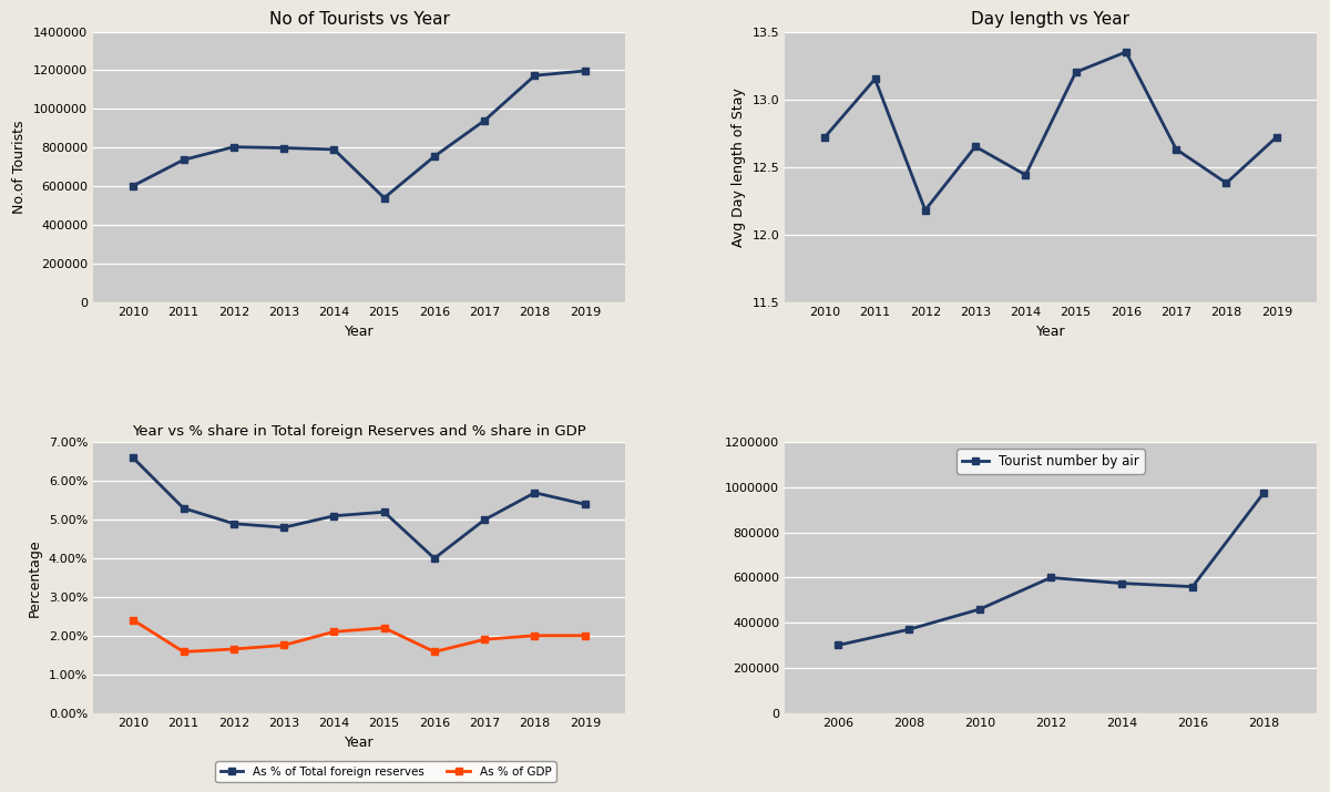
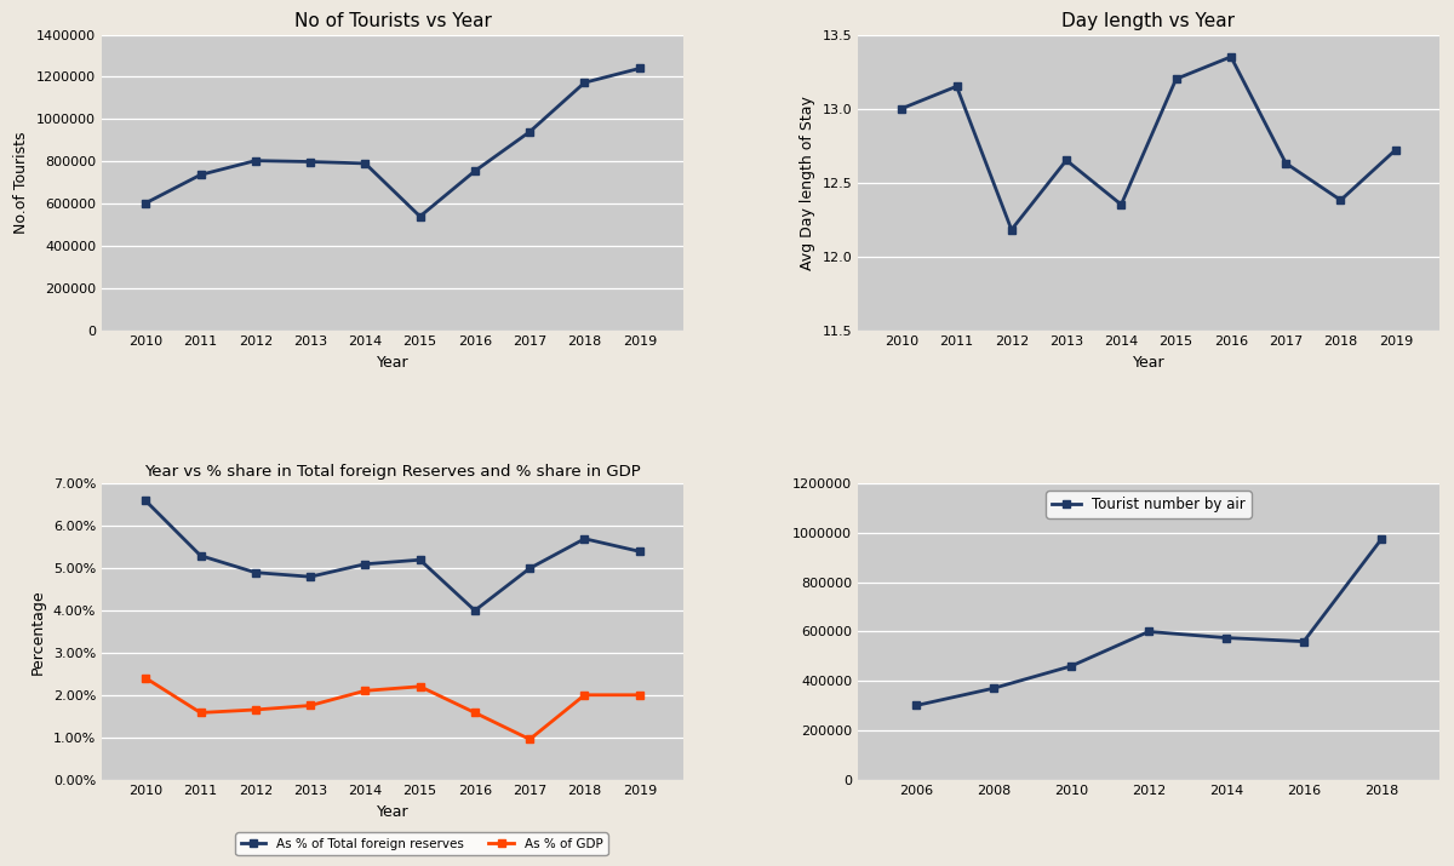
No of Tourists vs Year/2019: 1200000 -> 1240000
Day length vs Year/2010: 12.72 -> 13.00
Day length vs Year/2014: 12.44 -> 12.35
Year vs % share in Total foreign Reserves and % share in GDP/As % of GDP/2017: 1.90% -> 0.95%
